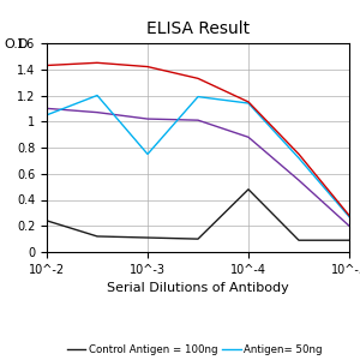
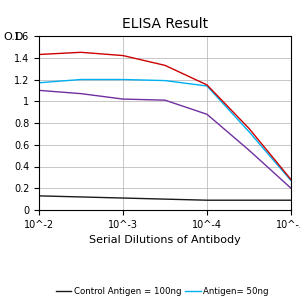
Control Antigen = 100ng/10^-2: 0.24 -> 0.13
Antigen= 50ng/10^-2: 1.05 -> 1.17
Antigen= 50ng/10^-3: 0.75 -> 1.20
Control Antigen = 100ng/10^-4: 0.48 -> 0.09
